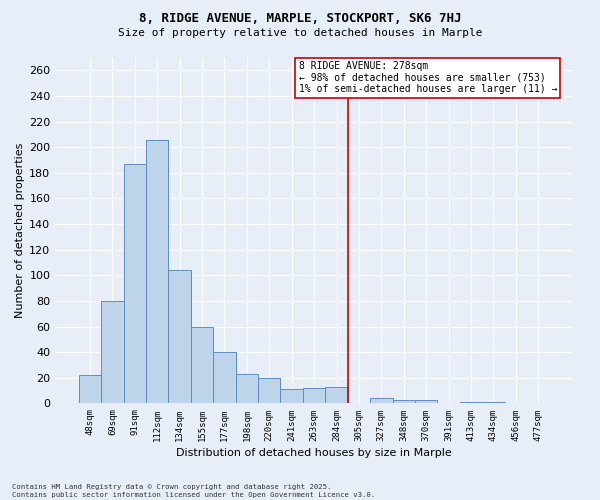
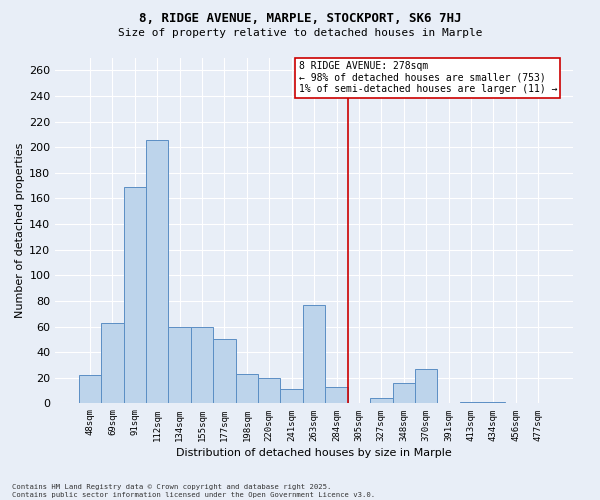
69sqm: 80 -> 63
91sqm: 187 -> 169
134sqm: 104 -> 60
177sqm: 40 -> 50
263sqm: 12 -> 77
348sqm: 3 -> 16
370sqm: 3 -> 27
